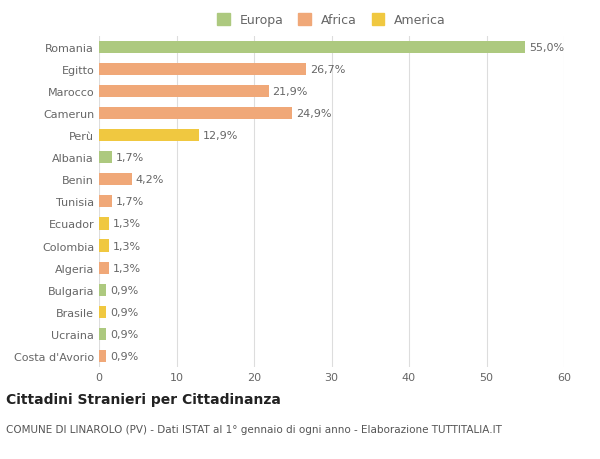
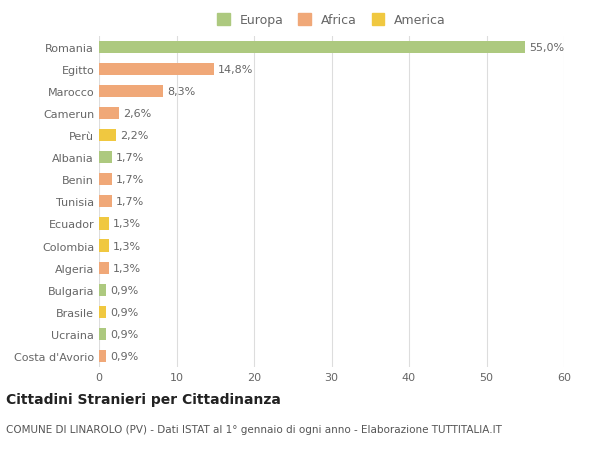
Egitto: 26,7% -> 14,8%
Marocco: 21,9% -> 8,3%
Camerun: 24,9% -> 2,6%
Perù: 12,9% -> 2,2%
Benin: 4,2% -> 1,7%
